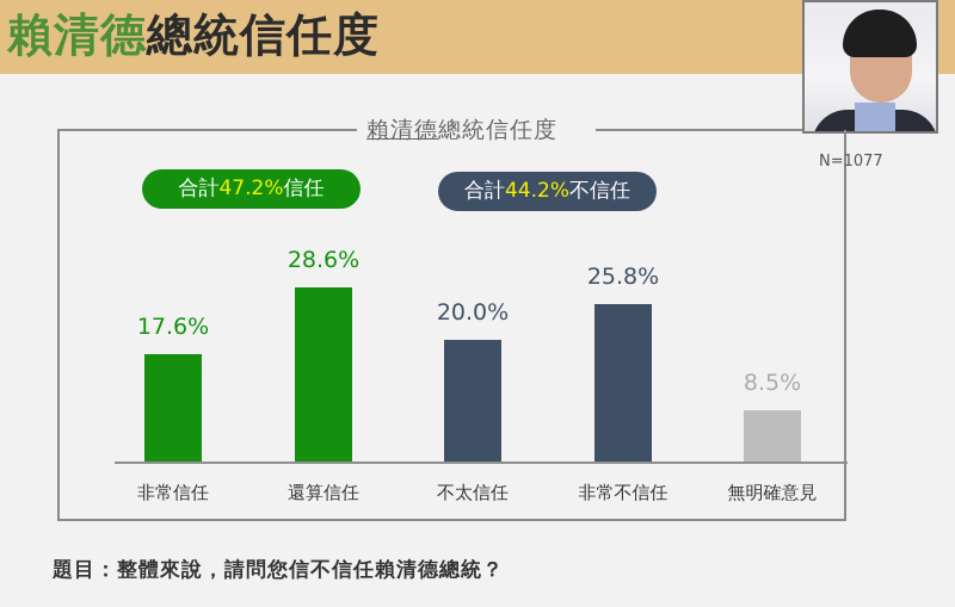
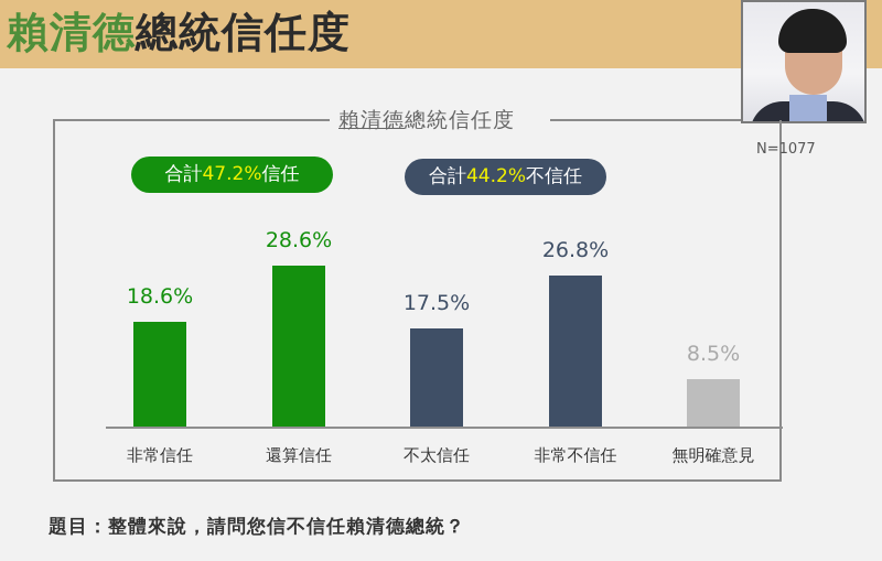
非常信任: 17.6% -> 18.6%
不太信任: 20.0% -> 17.5%
非常不信任: 25.8% -> 26.8%
